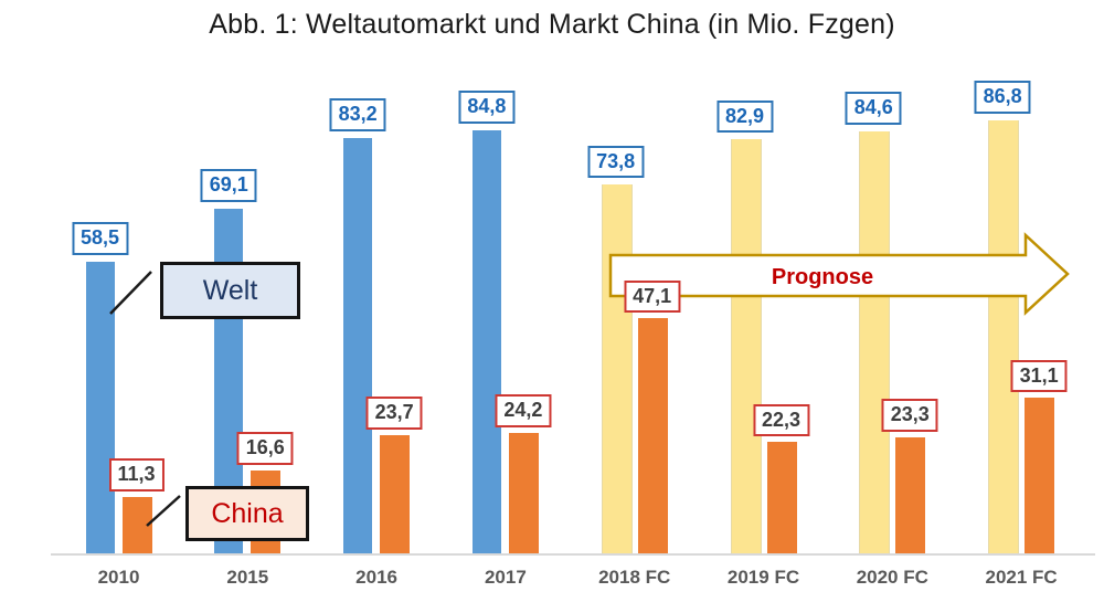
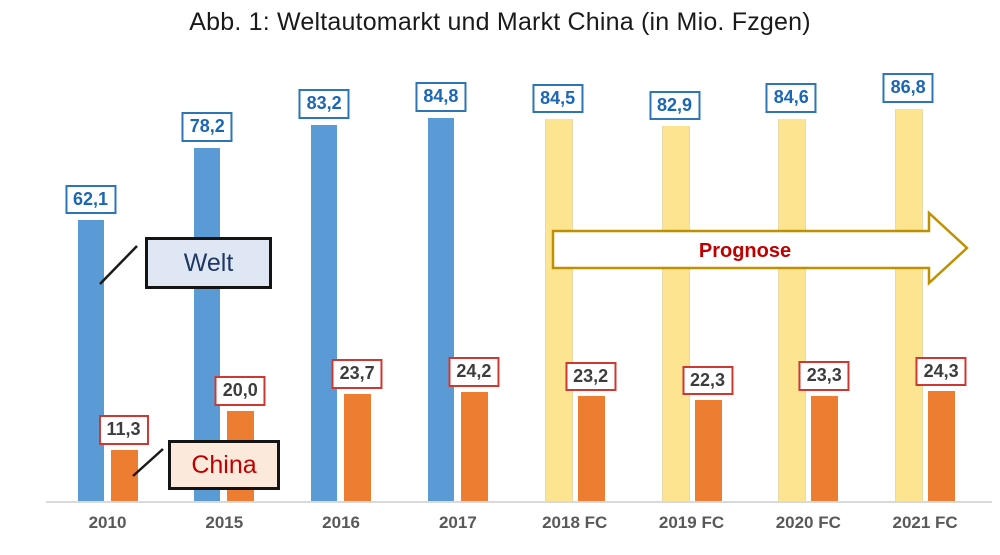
Welt/2010: 58,5 -> 62,1
Welt/2015: 69,1 -> 78,2
China/2015: 16,6 -> 20,0
Welt/2018 FC: 73,8 -> 84,5
China/2018 FC: 47,1 -> 23,2
China/2021 FC: 31,1 -> 24,3
